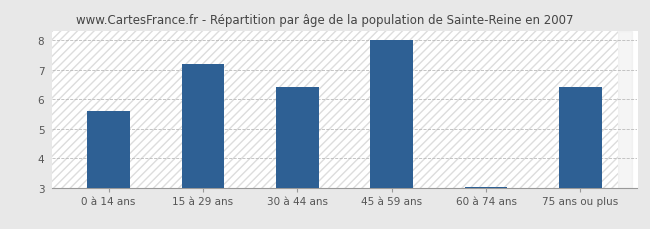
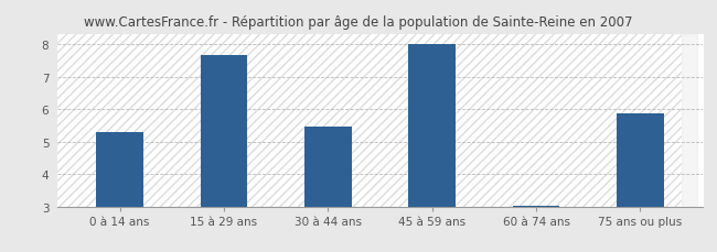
0 à 14 ans: 5.60 -> 5.30
15 à 29 ans: 7.20 -> 7.65
30 à 44 ans: 6.40 -> 5.45
75 ans ou plus: 6.40 -> 5.85
